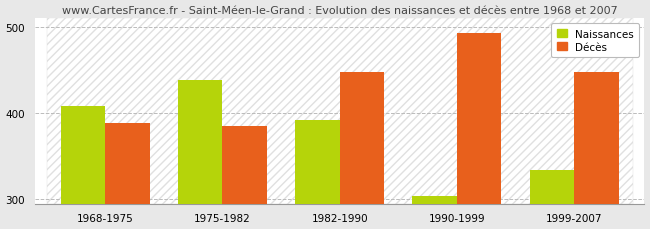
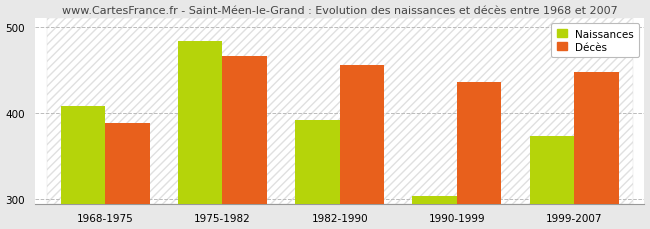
Naissances/1975-1982: 438 -> 484
Décès/1975-1982: 385 -> 466
Décès/1982-1990: 448 -> 456
Décès/1990-1999: 493 -> 436
Naissances/1999-2007: 334 -> 374
